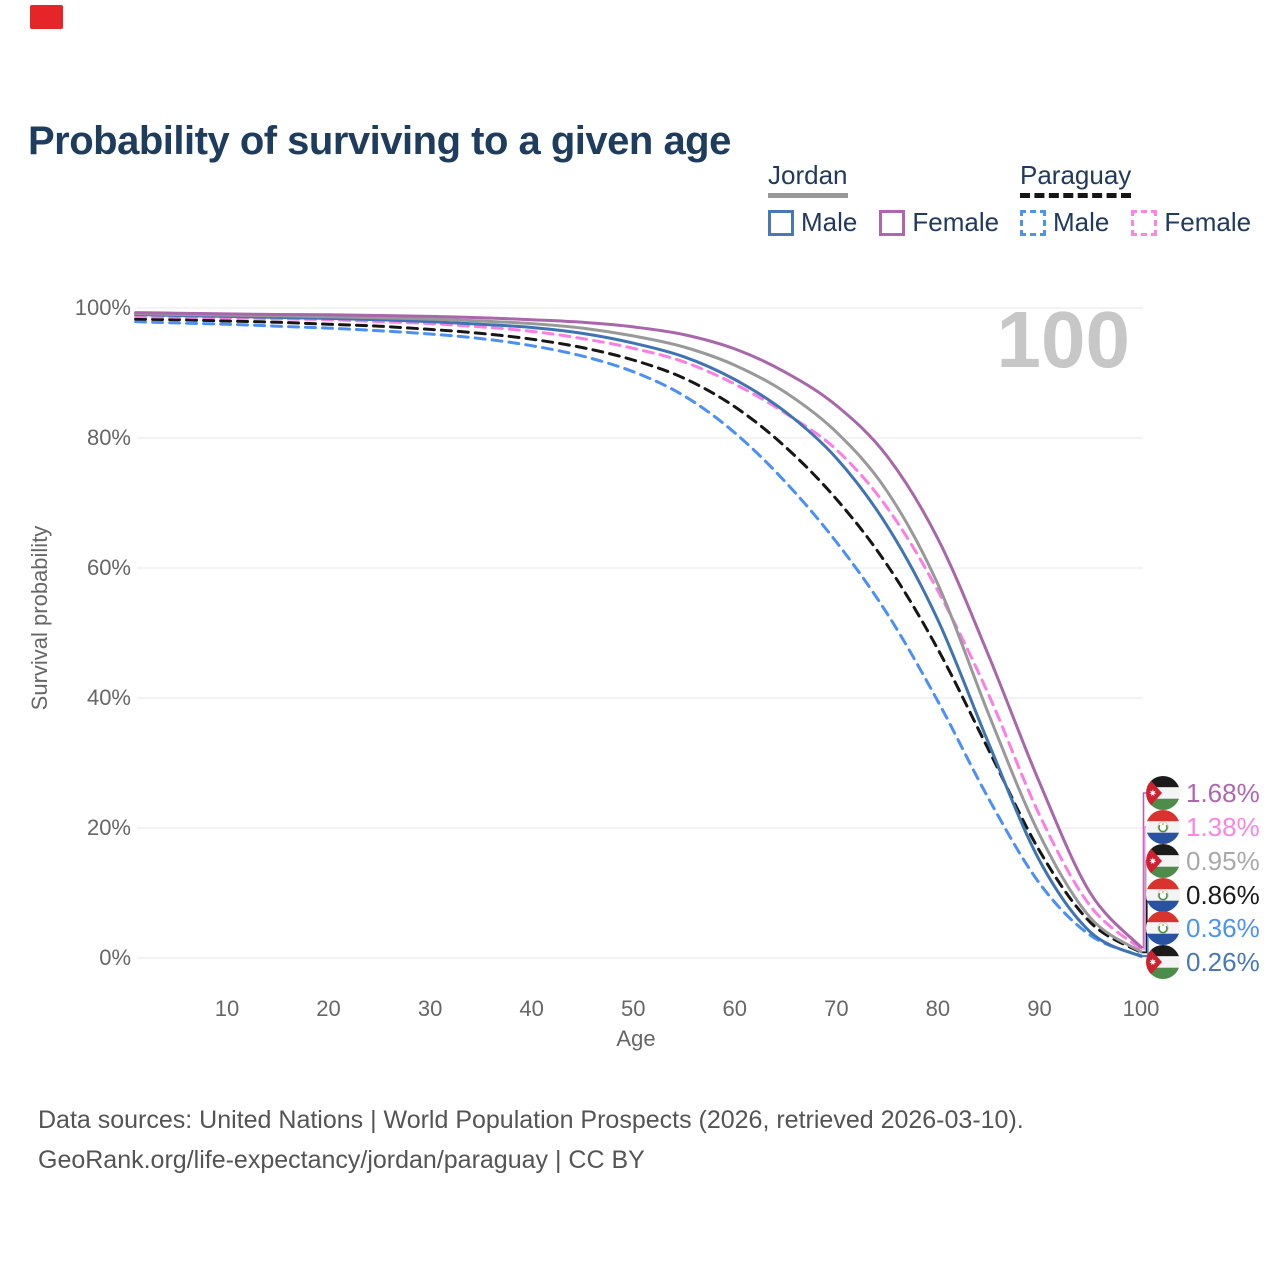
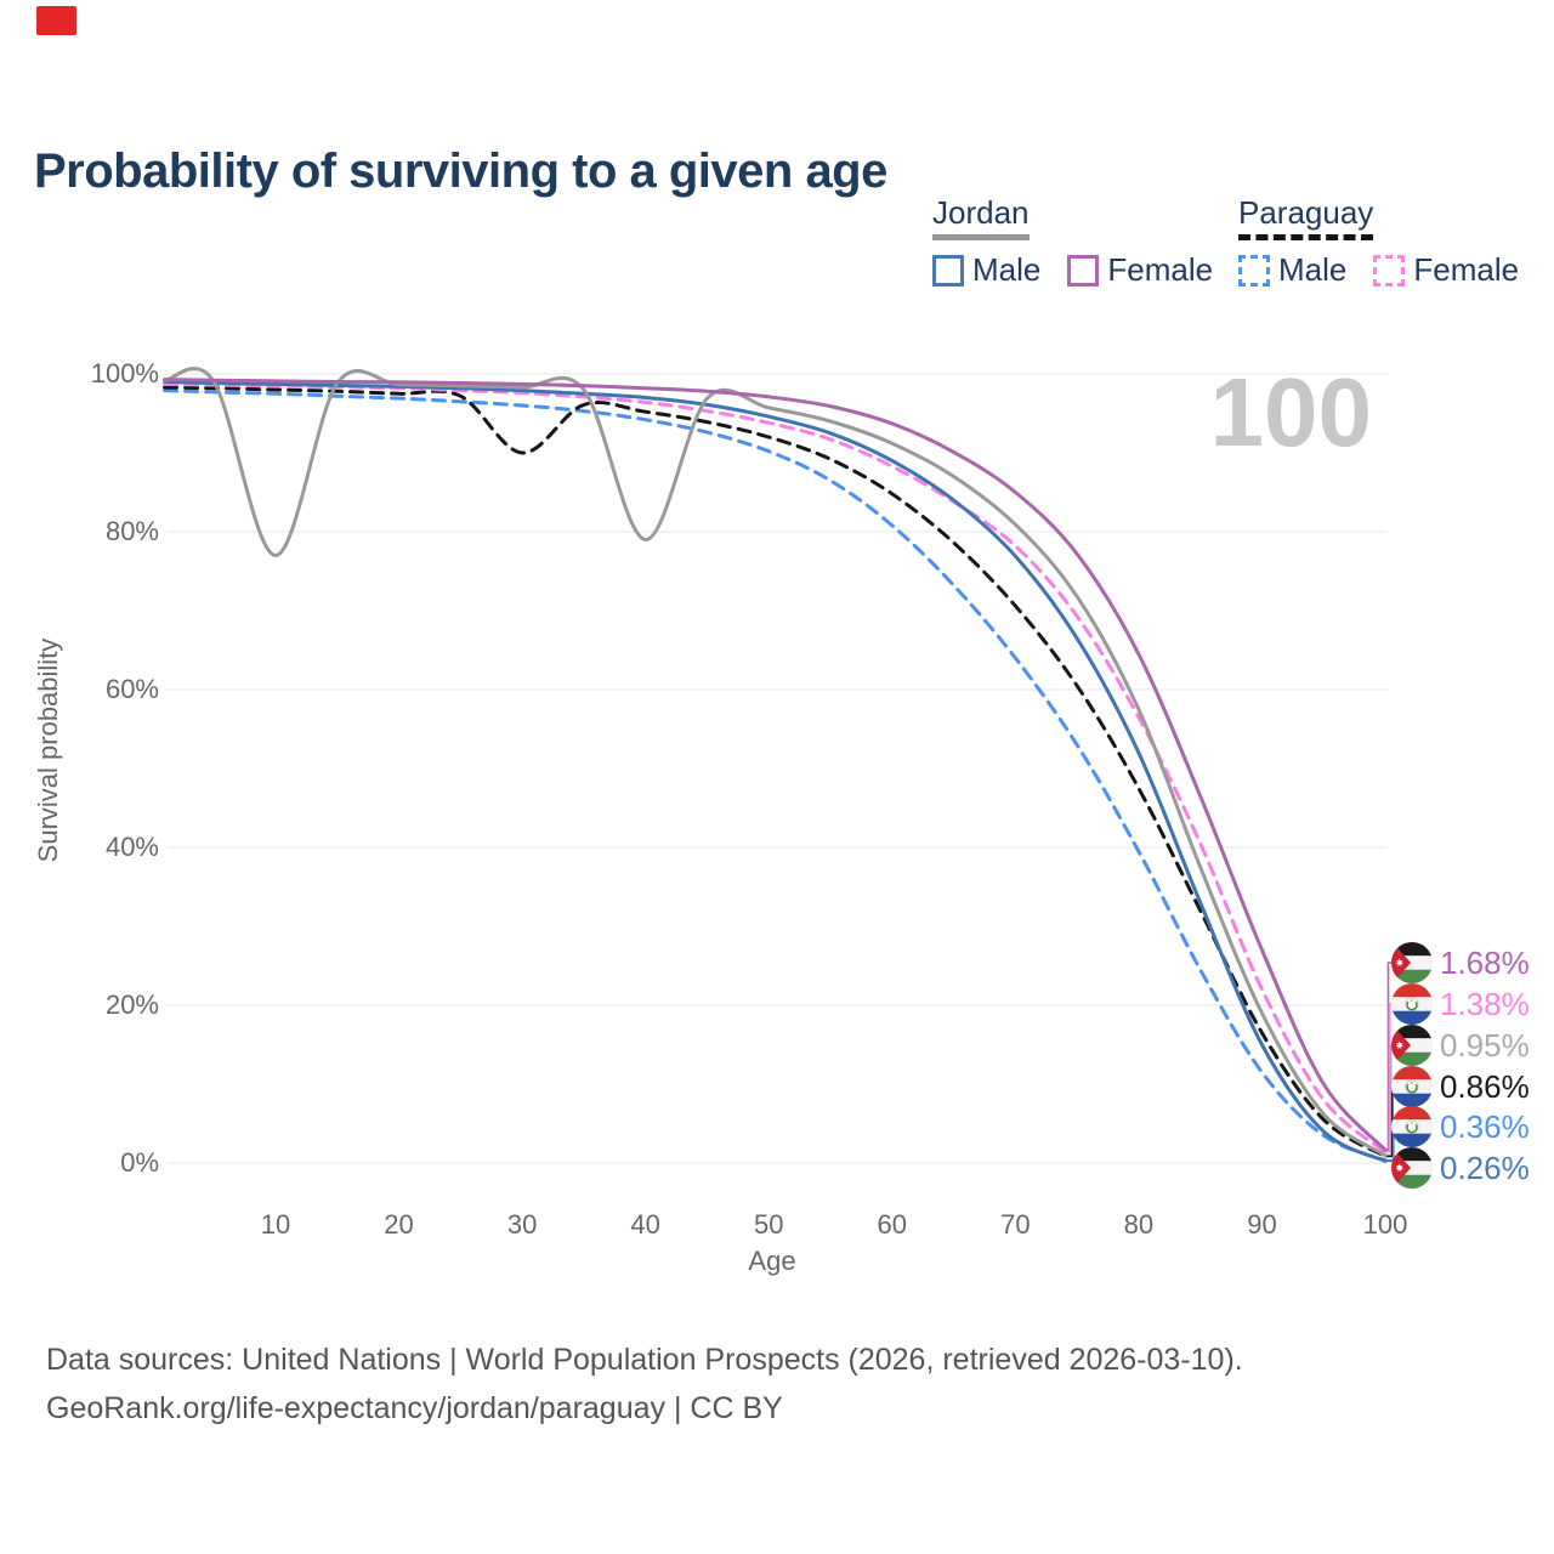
Jordan/10: 99% -> 77%
Paraguay/30: 97% -> 90%
Jordan/40: 98% -> 79%
